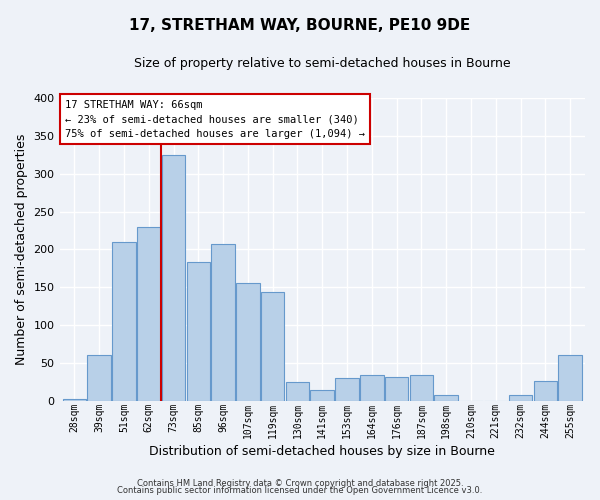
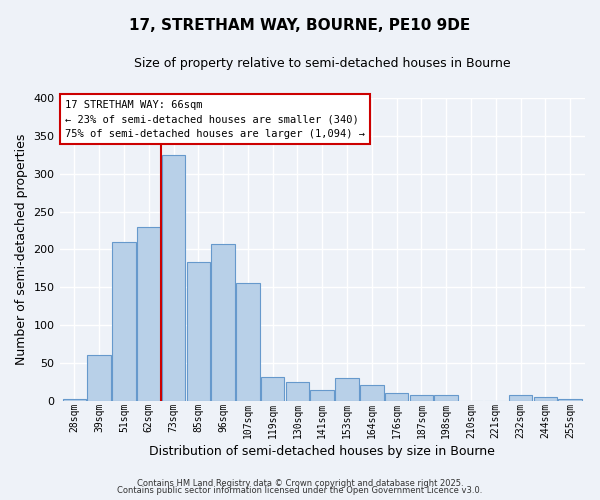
119sqm: 144 -> 31
164sqm: 34 -> 21
176sqm: 32 -> 11
187sqm: 34 -> 8
244sqm: 26 -> 5
255sqm: 60 -> 2
